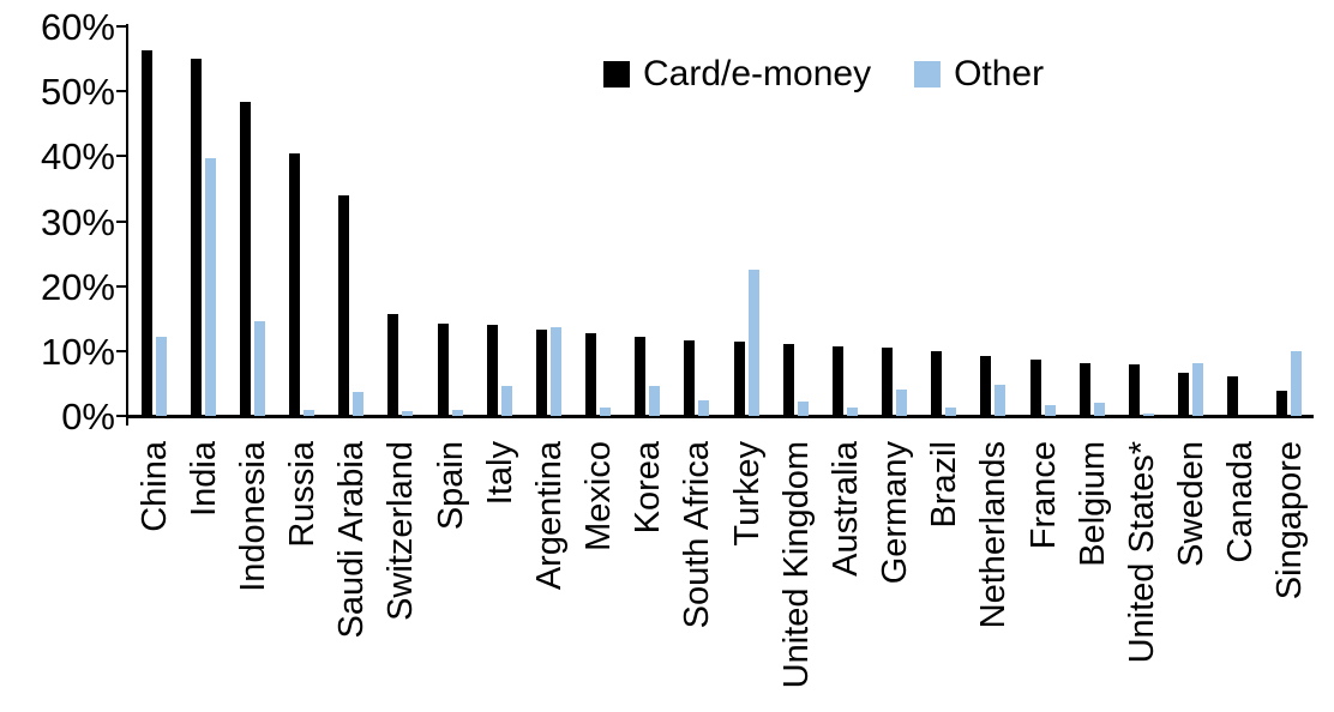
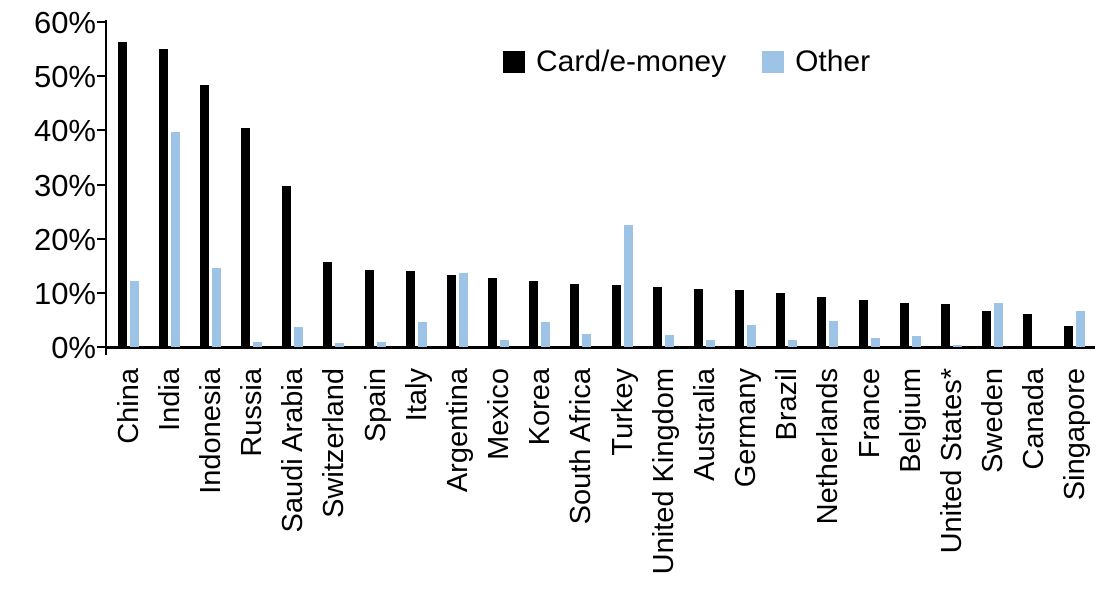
Card/e-money/Saudi Arabia: 34% -> 30%
Other/Singapore: 10% -> 7%
